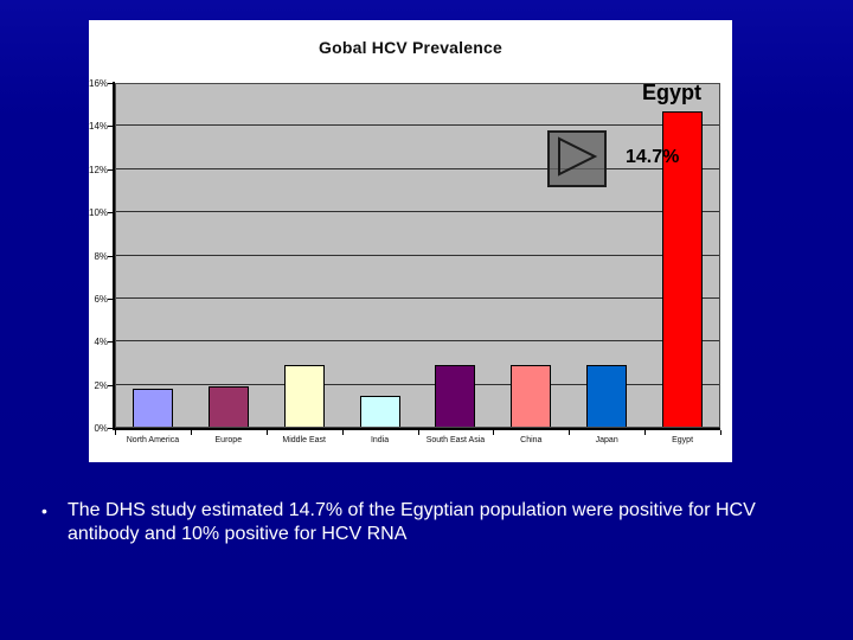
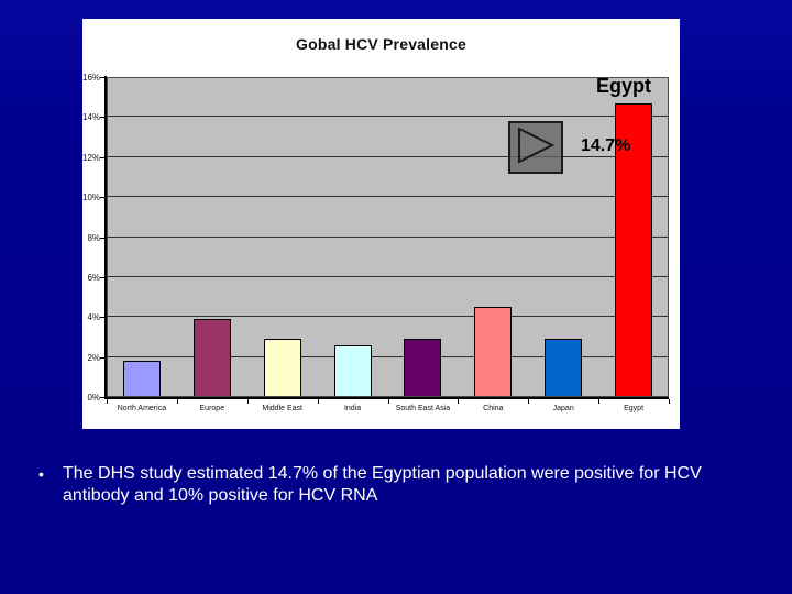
Europe: 1.9% -> 3.9%
India: 1.5% -> 2.6%
China: 2.9% -> 4.5%
